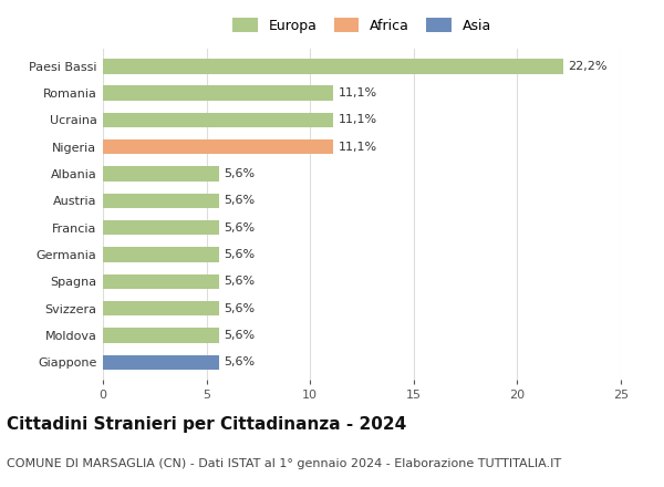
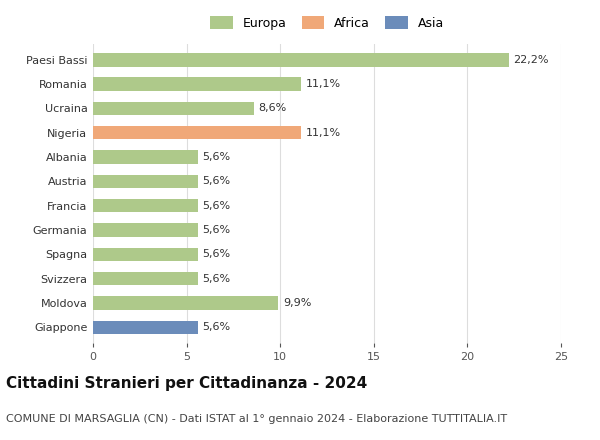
Ucraina: 11,1% -> 8,6%
Moldova: 5,6% -> 9,9%
